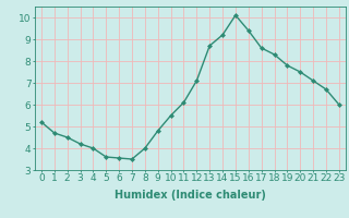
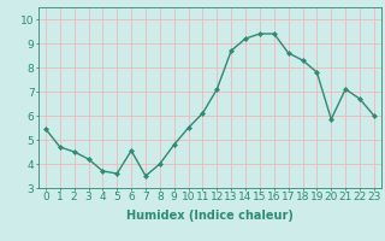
0: 5.20 -> 5.45
4: 4.00 -> 3.70
6: 3.55 -> 4.55
15: 10.10 -> 9.40
20: 7.50 -> 5.85
